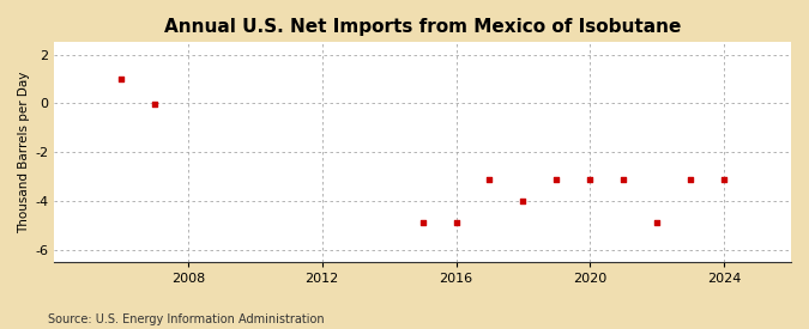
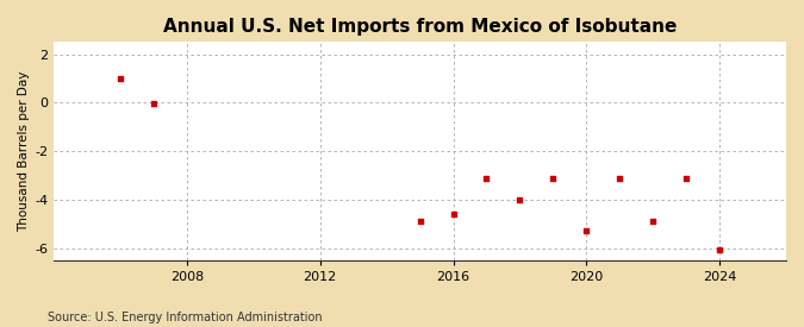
2016: -4.90 -> -4.60
2020: -3.10 -> -5.30
2024: -3.10 -> -6.05
